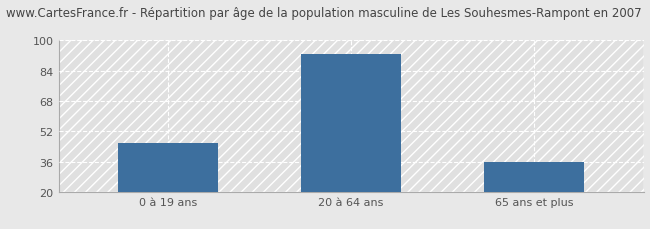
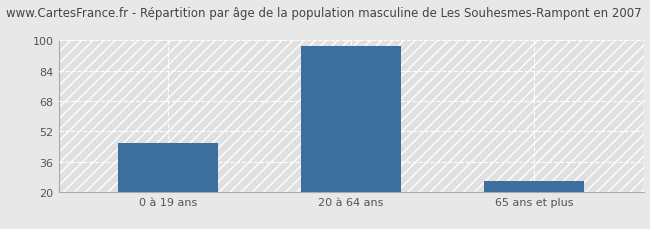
20 à 64 ans: 93 -> 97
65 ans et plus: 36 -> 26
